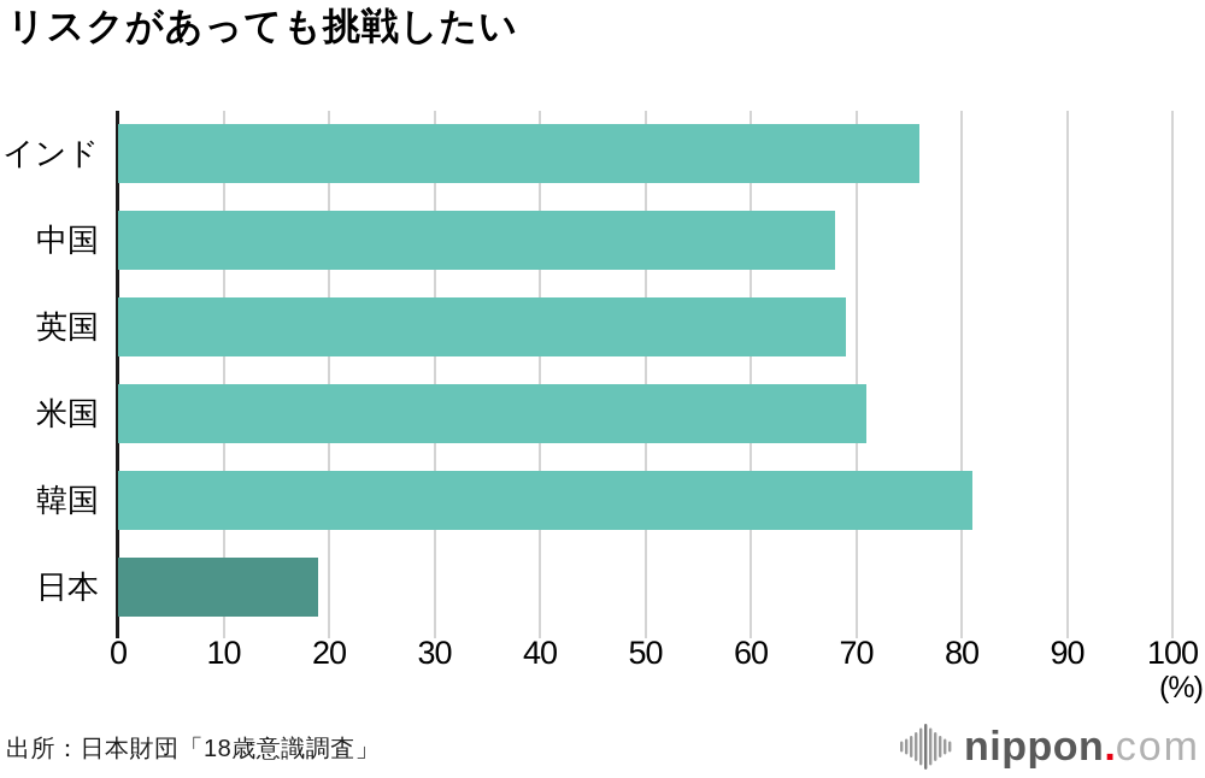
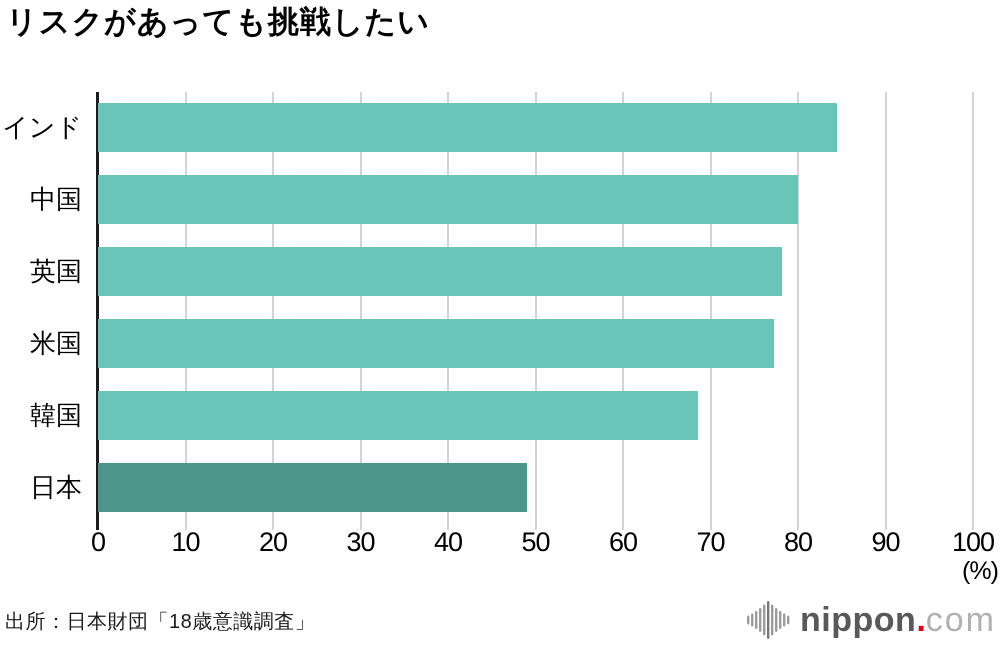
インド: 76 -> 84
中国: 68 -> 80
英国: 69 -> 78
米国: 71 -> 77
韓国: 81 -> 69
日本: 19 -> 49
